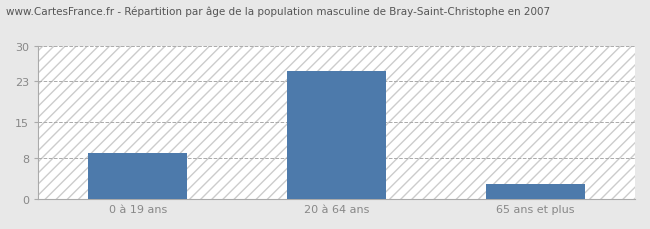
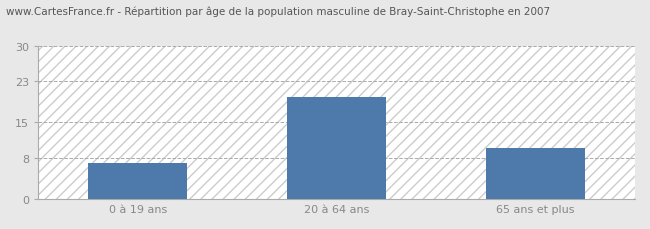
0 à 19 ans: 9 -> 7
20 à 64 ans: 25 -> 20
65 ans et plus: 3 -> 10
